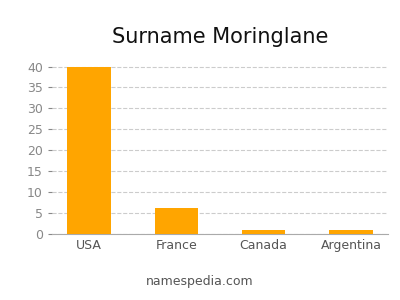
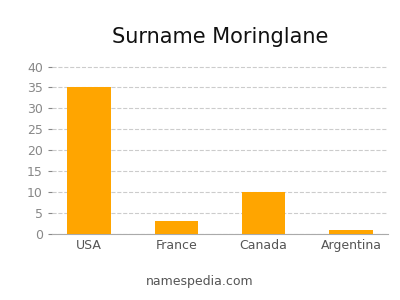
USA: 40.0 -> 35.0
France: 6.3 -> 3.0
Canada: 1.0 -> 10.0
